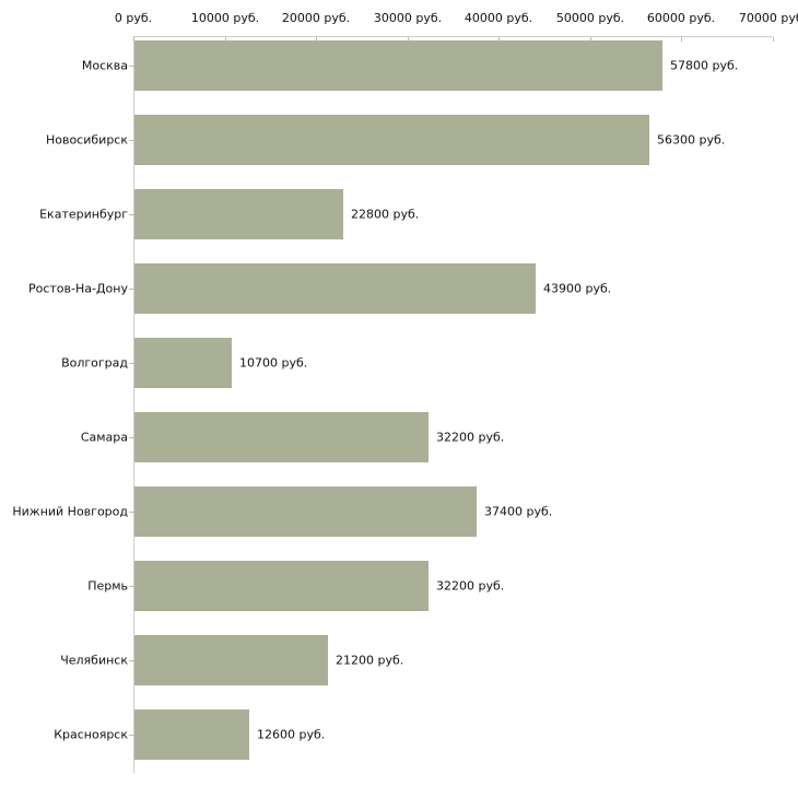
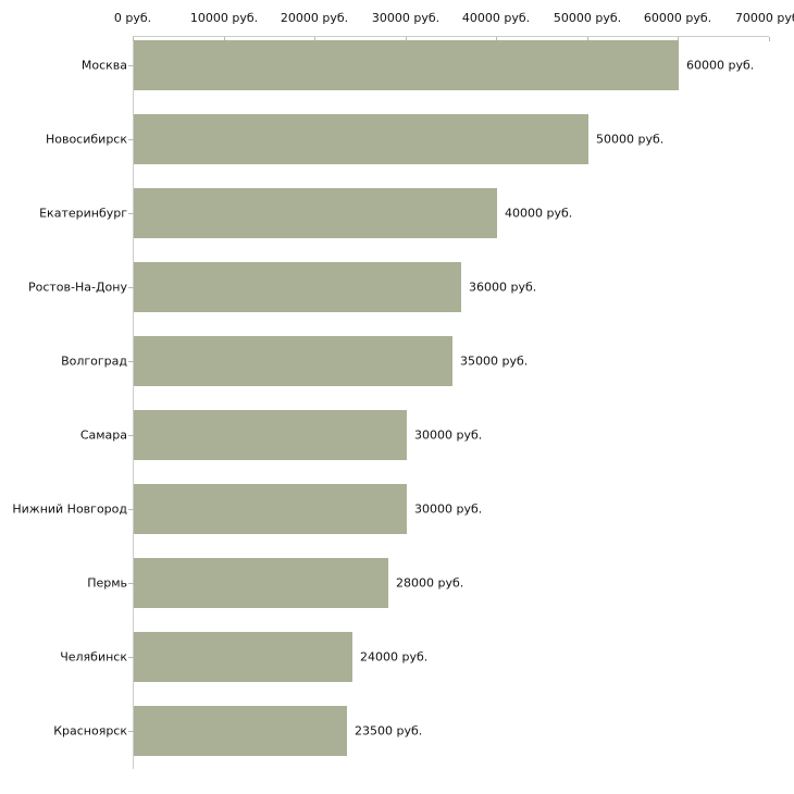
Москва: 57800 -> 60000
Новосибирск: 56300 -> 50000
Екатеринбург: 22800 -> 40000
Ростов-На-Дону: 43900 -> 36000
Волгоград: 10700 -> 35000
Самара: 32200 -> 30000
Нижний Новгород: 37400 -> 30000
Пермь: 32200 -> 28000
Челябинск: 21200 -> 24000
Красноярск: 12600 -> 23500
